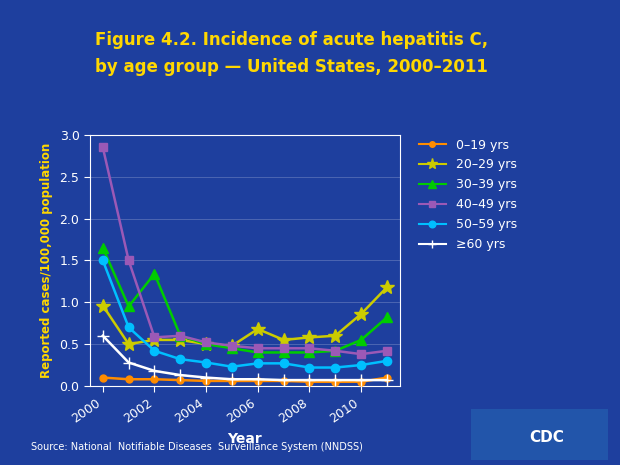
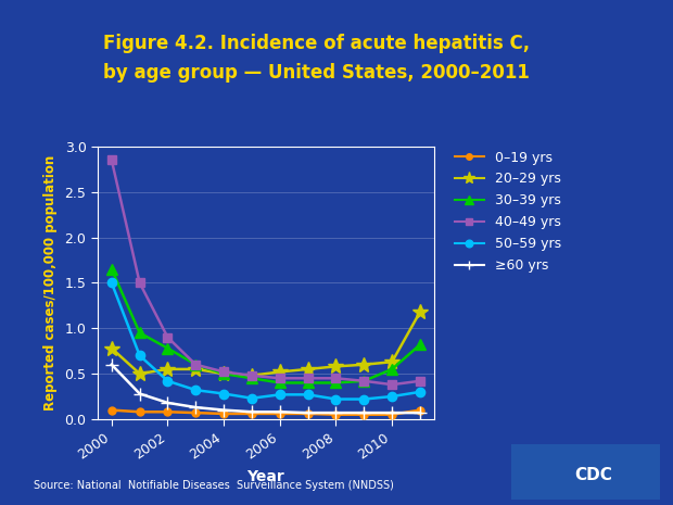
20–29 yrs/2000: 0.96 -> 0.78
30–39 yrs/2002: 1.34 -> 0.78
40–49 yrs/2002: 0.58 -> 0.90
20–29 yrs/2006: 0.68 -> 0.52
20–29 yrs/2010: 0.86 -> 0.63
